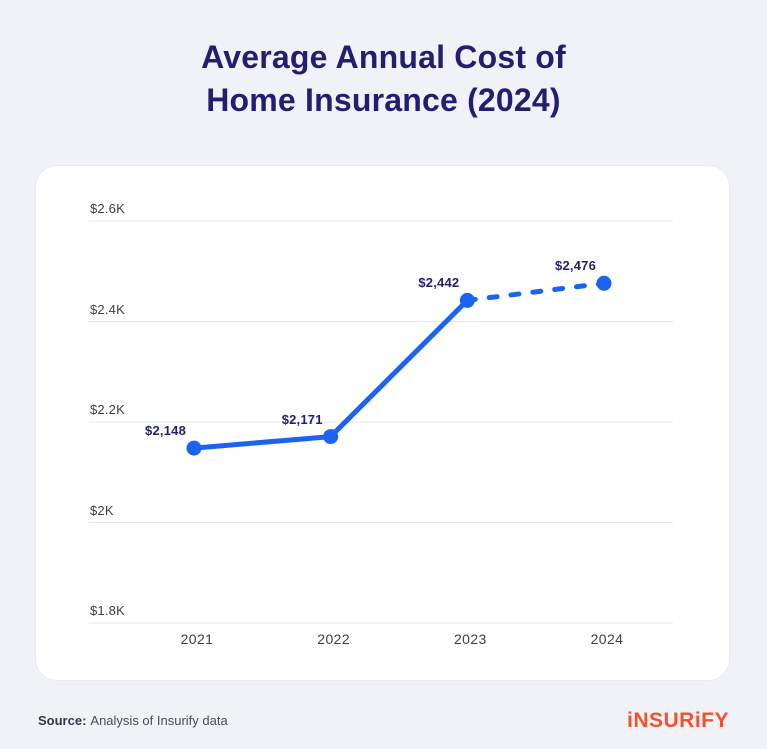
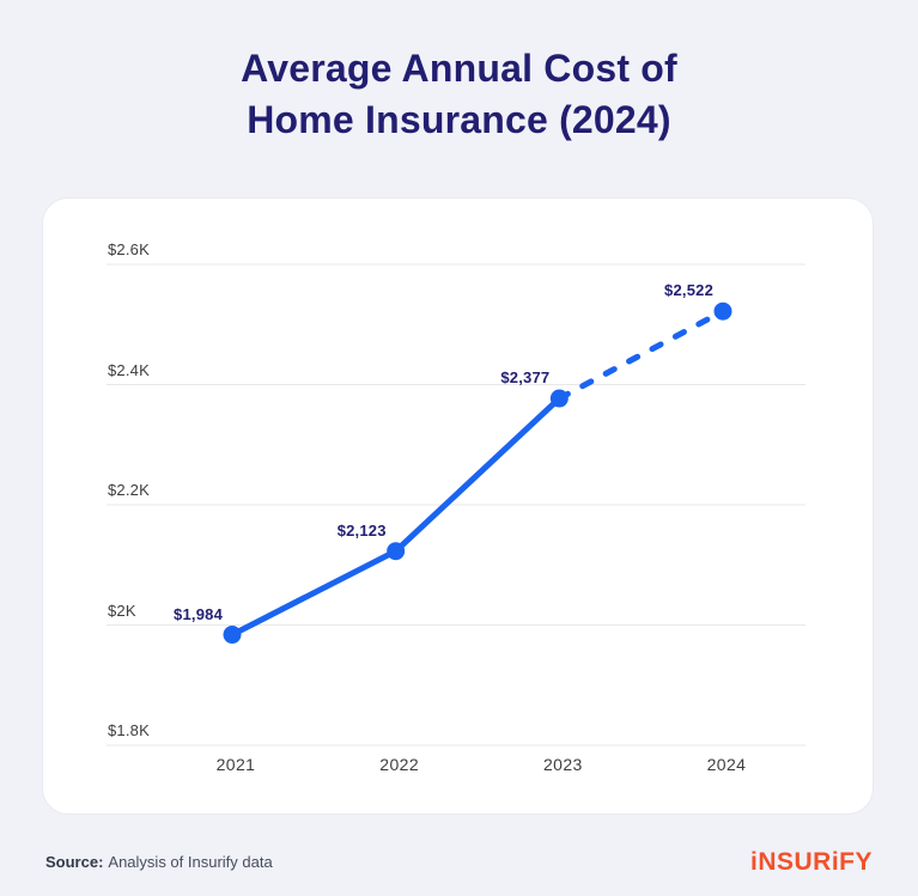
2021: $2,148 -> $1,984
2022: $2,171 -> $2,123
2023: $2,442 -> $2,377
2024: $2,476 -> $2,522
